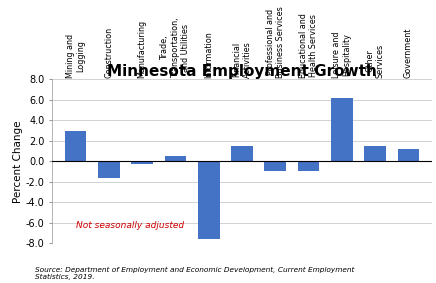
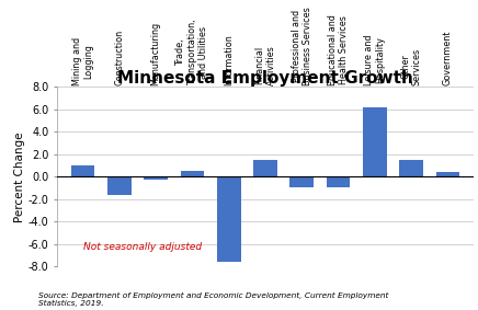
Mining and Logging: 3.0 -> 1.0
Government: 1.2 -> 0.4
